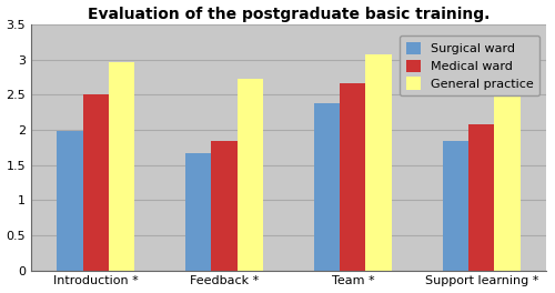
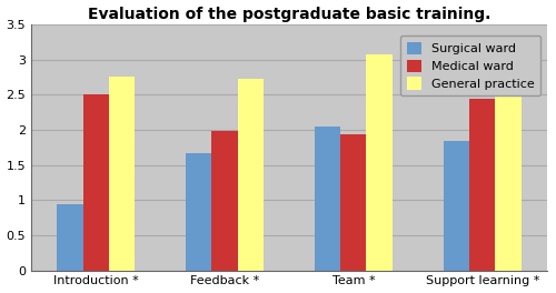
Surgical ward/Introduction *: 1.98 -> 0.94
General practice/Introduction *: 2.96 -> 2.76
Medical ward/Feedback *: 1.85 -> 1.98
Surgical ward/Team *: 2.38 -> 2.04
Medical ward/Team *: 2.67 -> 1.94
Medical ward/Support learning *: 2.08 -> 2.44
